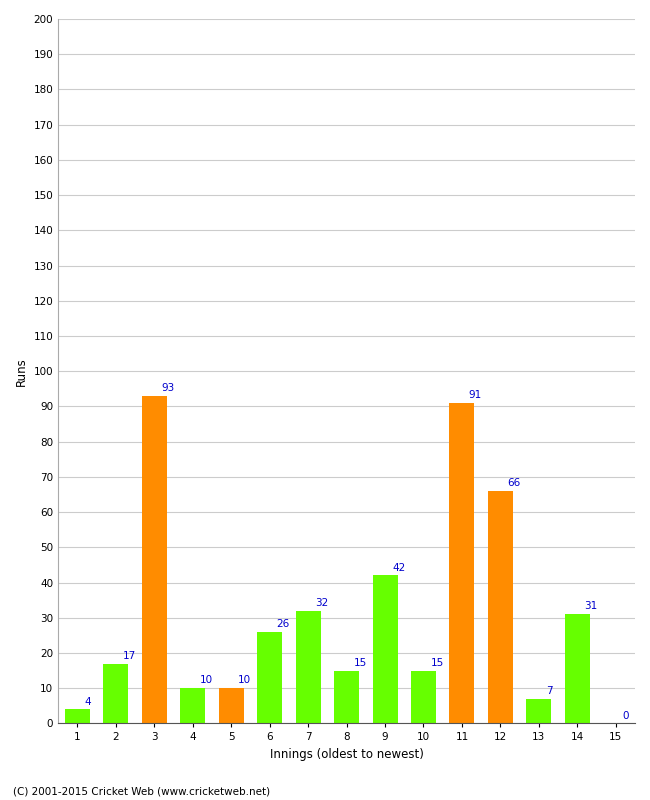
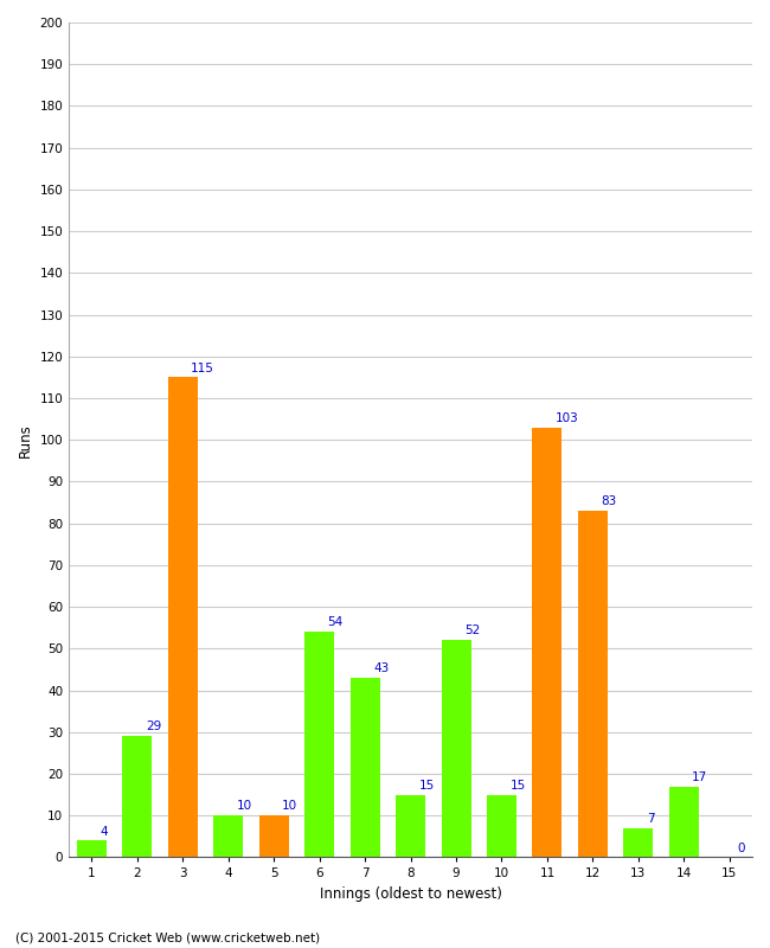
2: 17 -> 29
3: 93 -> 115
6: 26 -> 54
7: 32 -> 43
9: 42 -> 52
11: 91 -> 103
12: 66 -> 83
14: 31 -> 17
